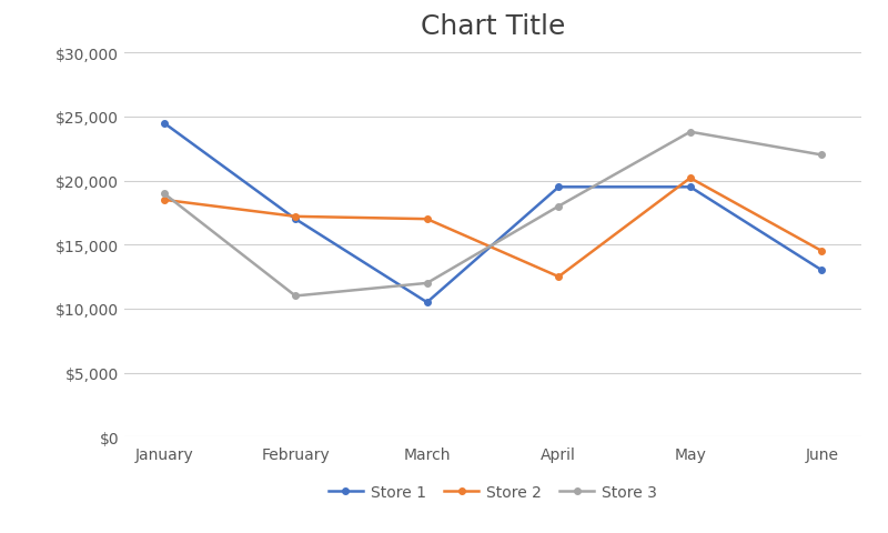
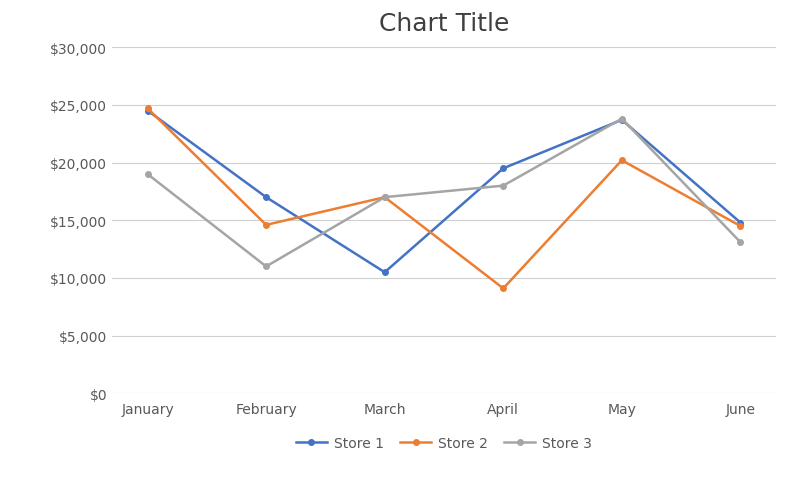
Store 2/January: $18,500 -> $24,700
Store 2/February: $17,200 -> $14,600
Store 3/March: $12,000 -> $17,000
Store 2/April: $12,500 -> $9,100
Store 1/May: $19,500 -> $23,700
Store 1/June: $13,000 -> $14,800
Store 3/June: $22,000 -> $13,100
